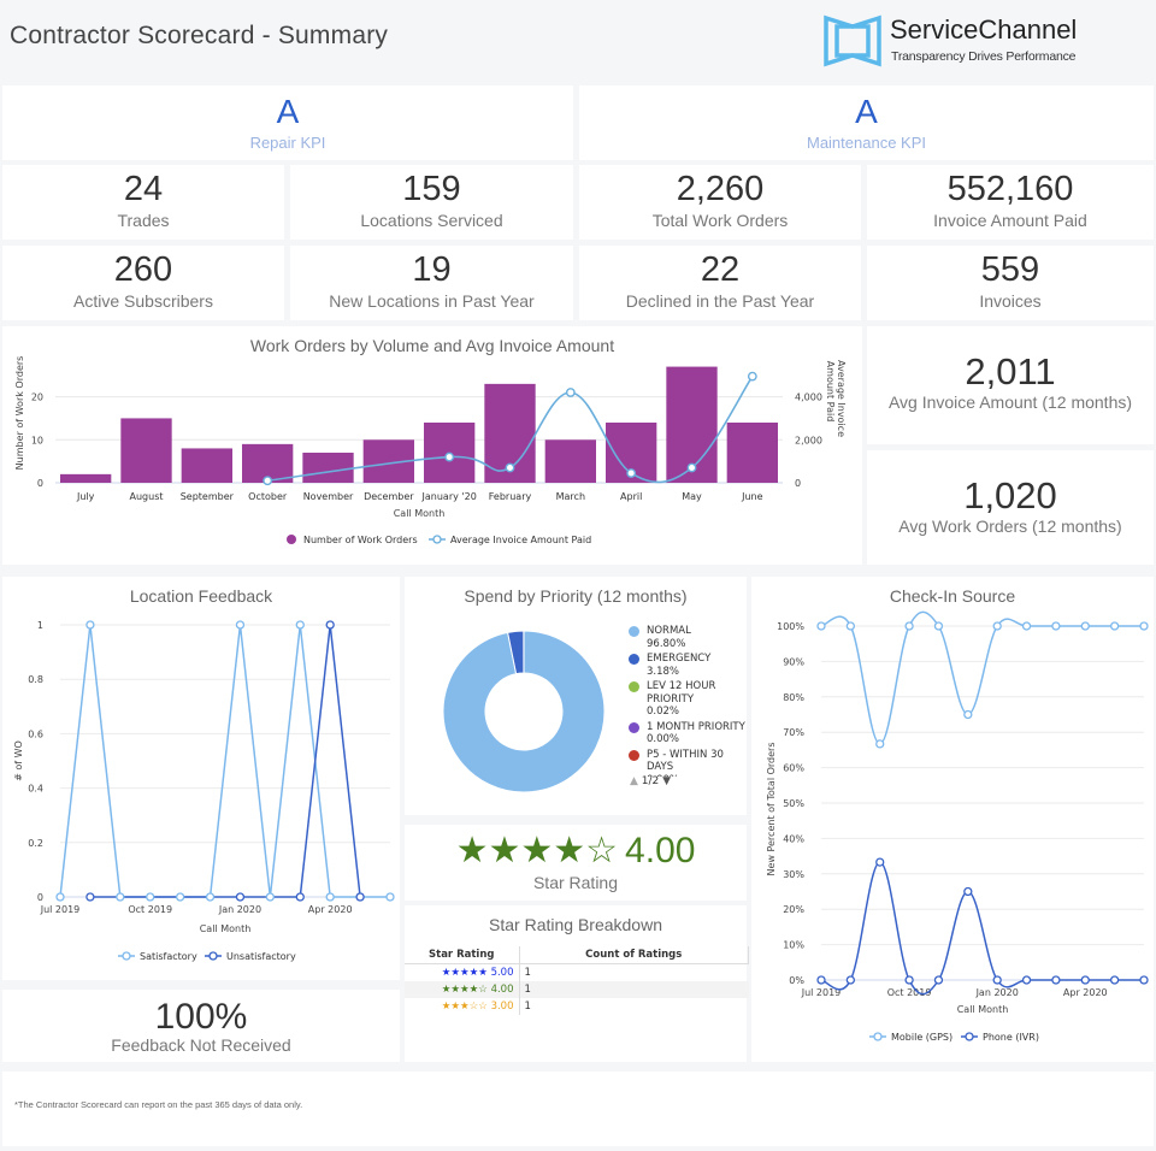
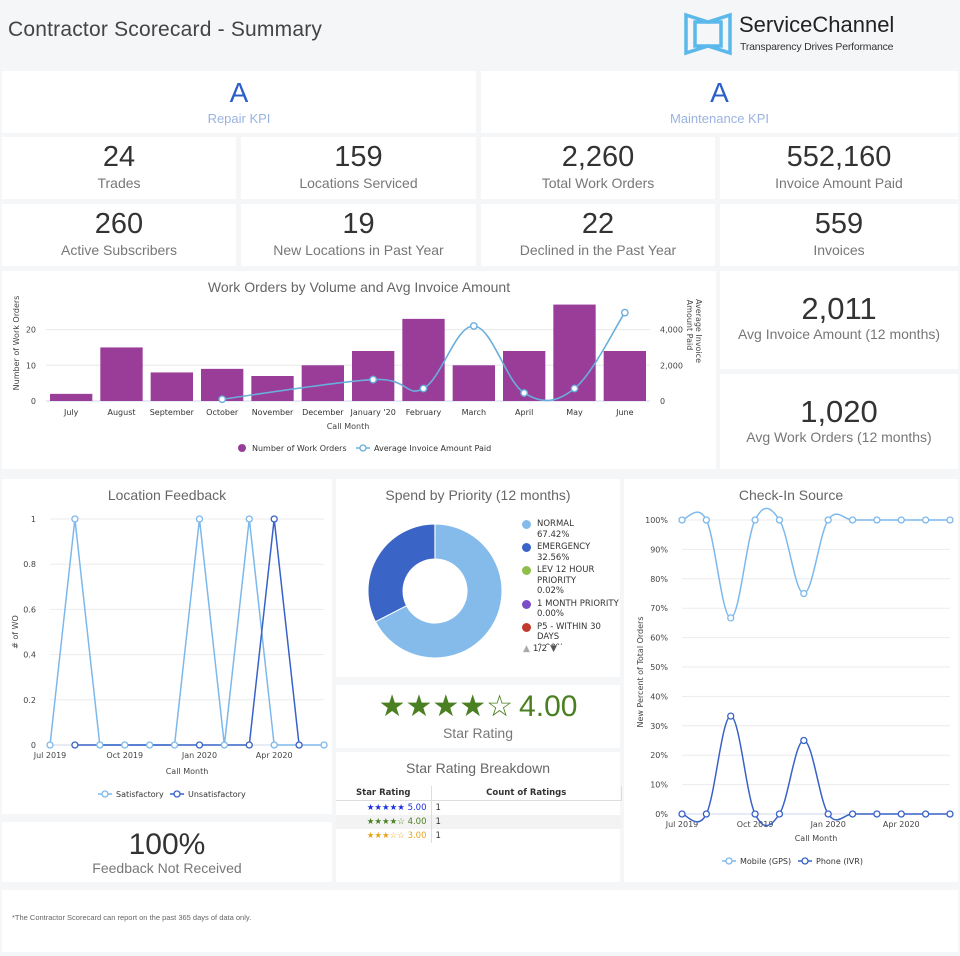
Spend by Priority (12 months)/NORMAL: 96.80% -> 67.42%
Spend by Priority (12 months)/EMERGENCY: 3.18% -> 32.56%
